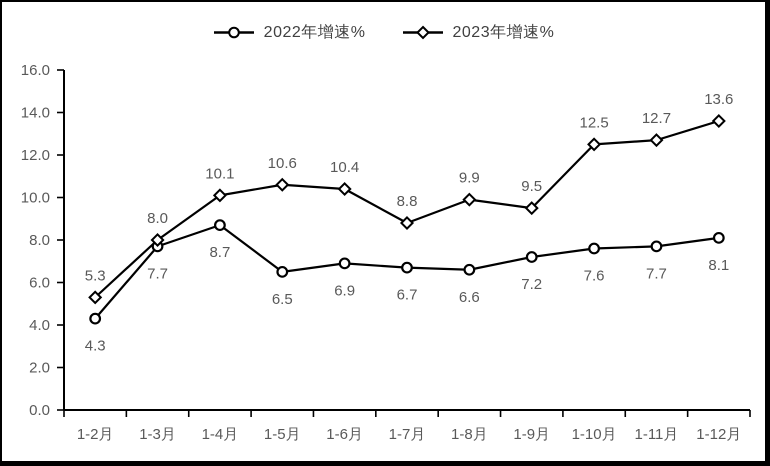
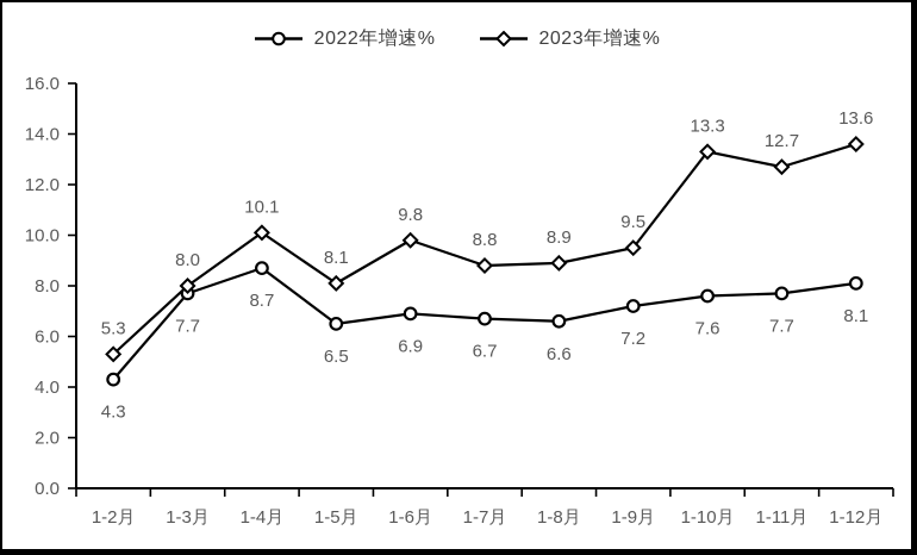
2023年增速%/1-5月: 10.6 -> 8.1
2023年增速%/1-6月: 10.4 -> 9.8
2023年增速%/1-8月: 9.9 -> 8.9
2023年增速%/1-10月: 12.5 -> 13.3
